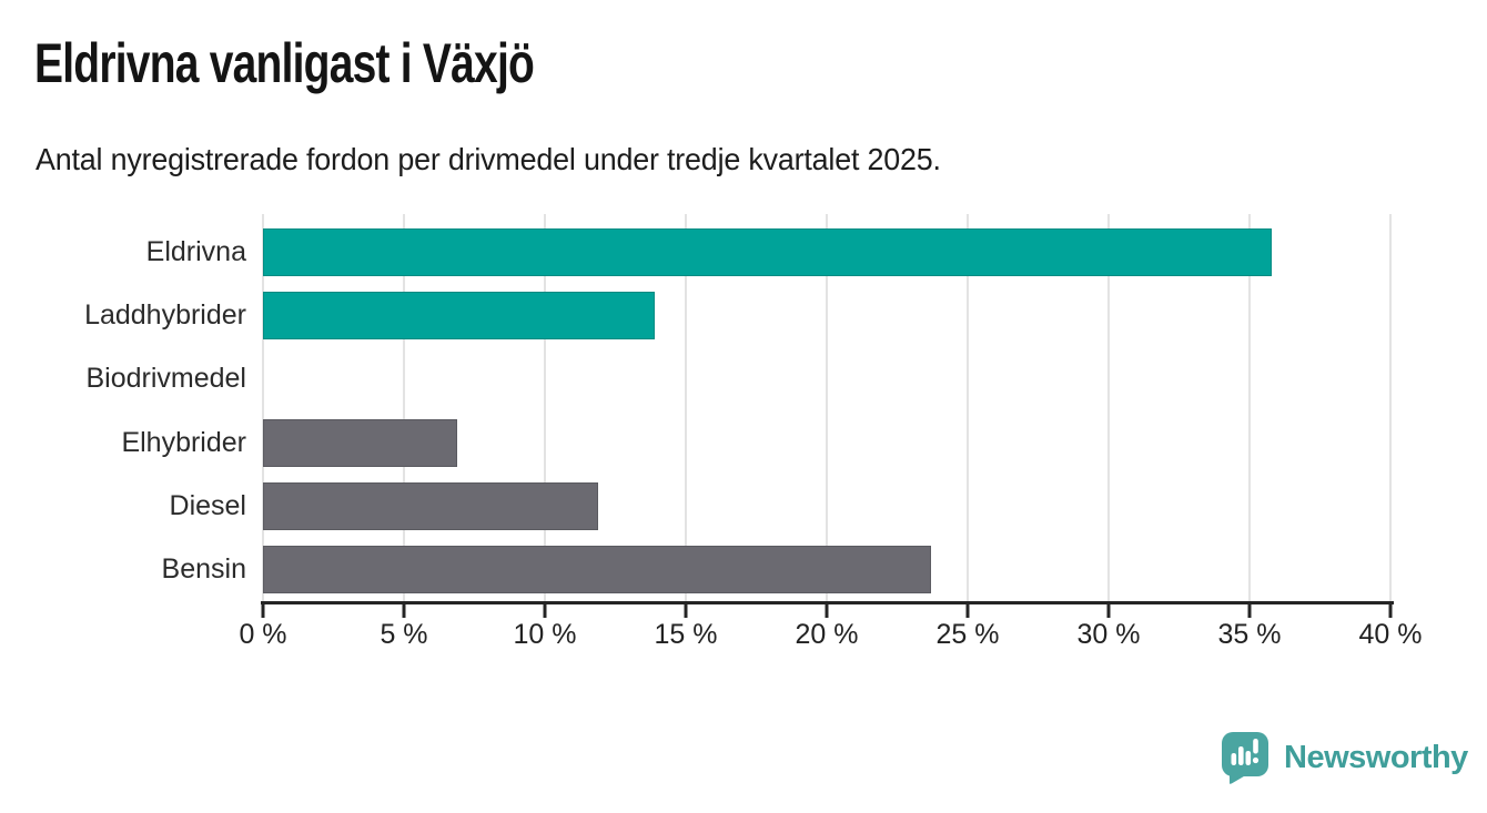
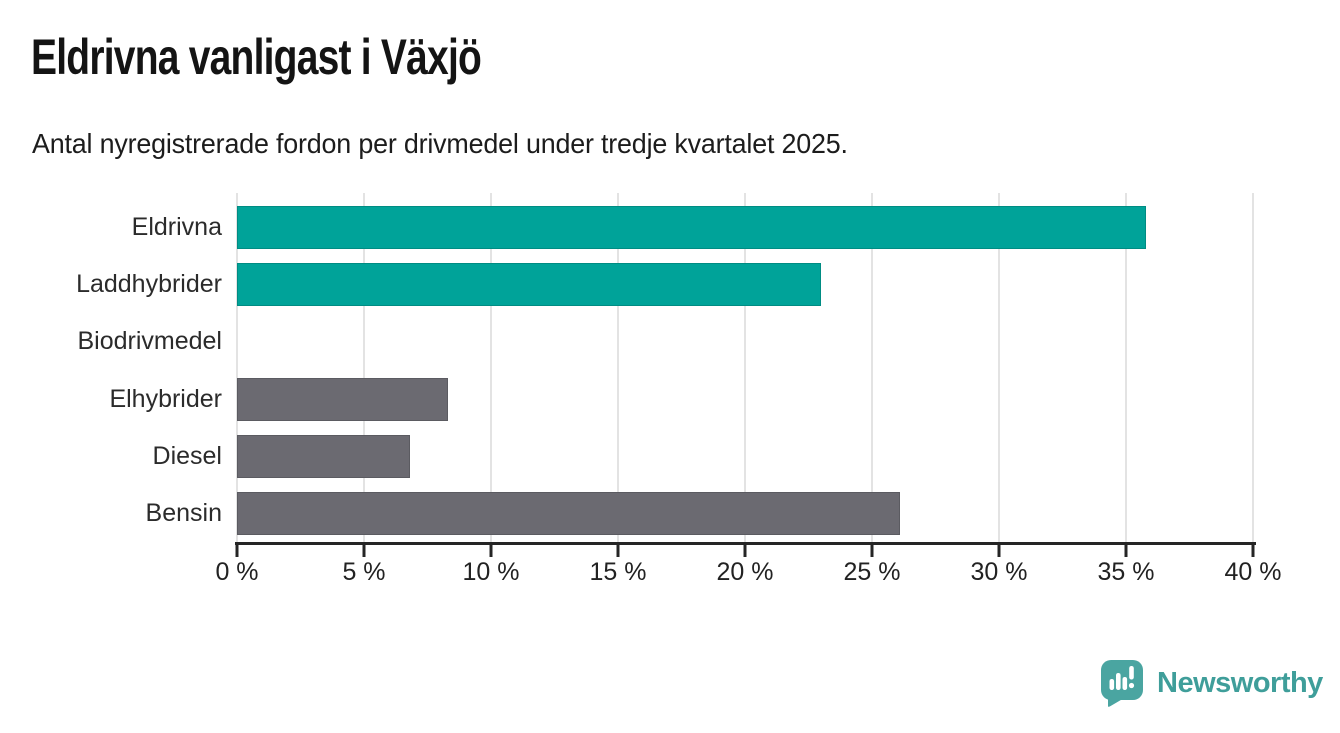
Laddhybrider: 13.9% -> 23.0%
Elhybrider: 6.9% -> 8.3%
Diesel: 11.9% -> 6.8%
Bensin: 23.7% -> 26.1%
